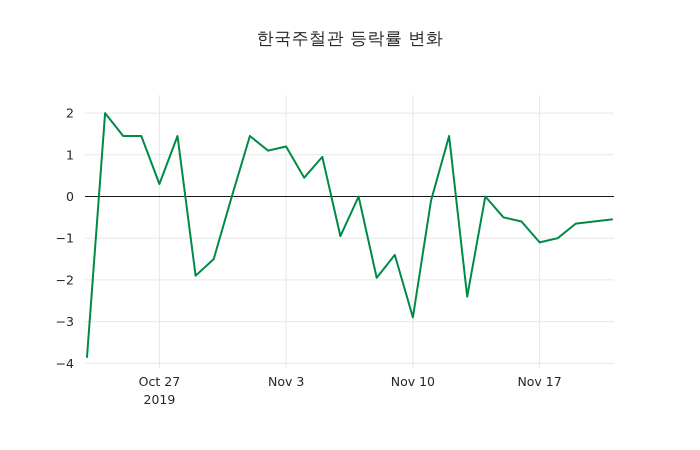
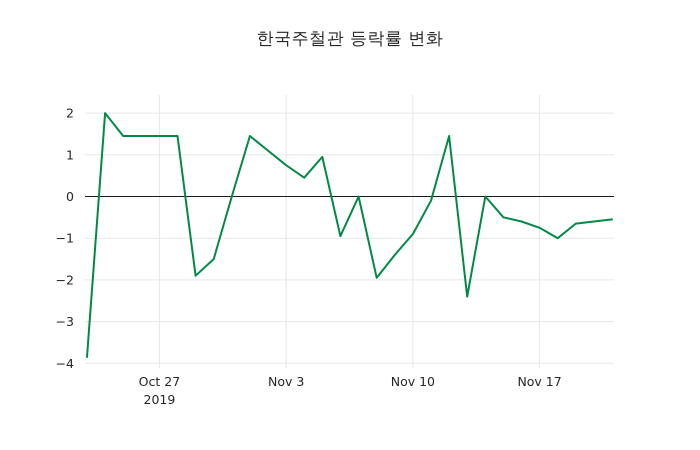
Oct 27: 0.3 -> 1.4
Nov 3: 1.2 -> 0.8
Nov 10: -2.9 -> -0.9
Nov 17: -1.1 -> -0.8
